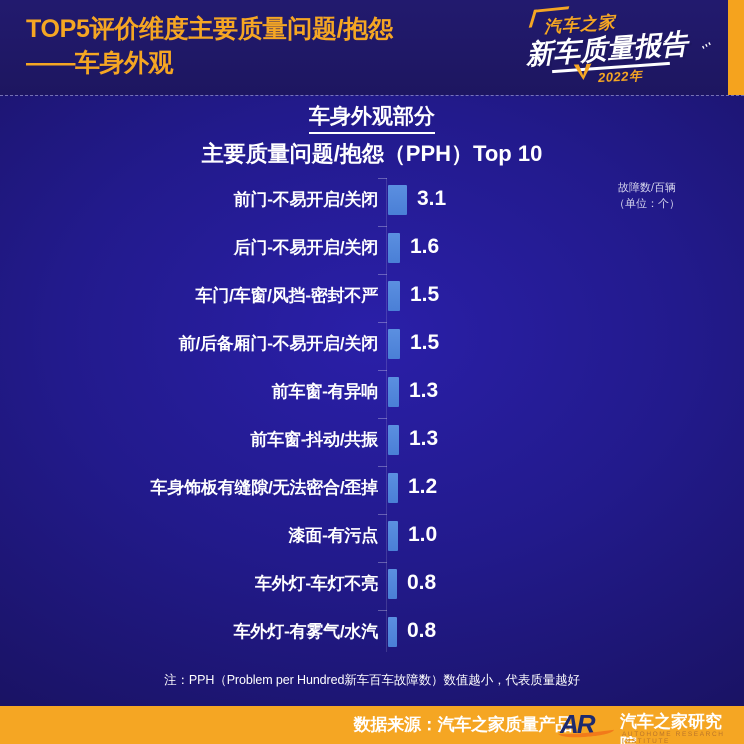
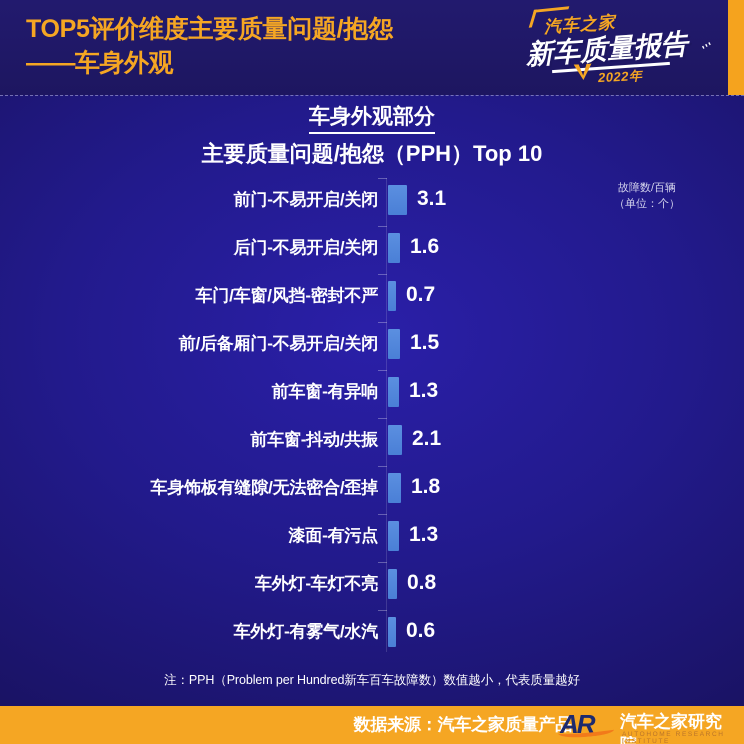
车门/车窗/风挡-密封不严: 1.5 -> 0.7
前车窗-抖动/共振: 1.3 -> 2.1
车身饰板有缝隙/无法密合/歪掉: 1.2 -> 1.8
漆面-有污点: 1.0 -> 1.3
车外灯-有雾气/水汽: 0.8 -> 0.6
